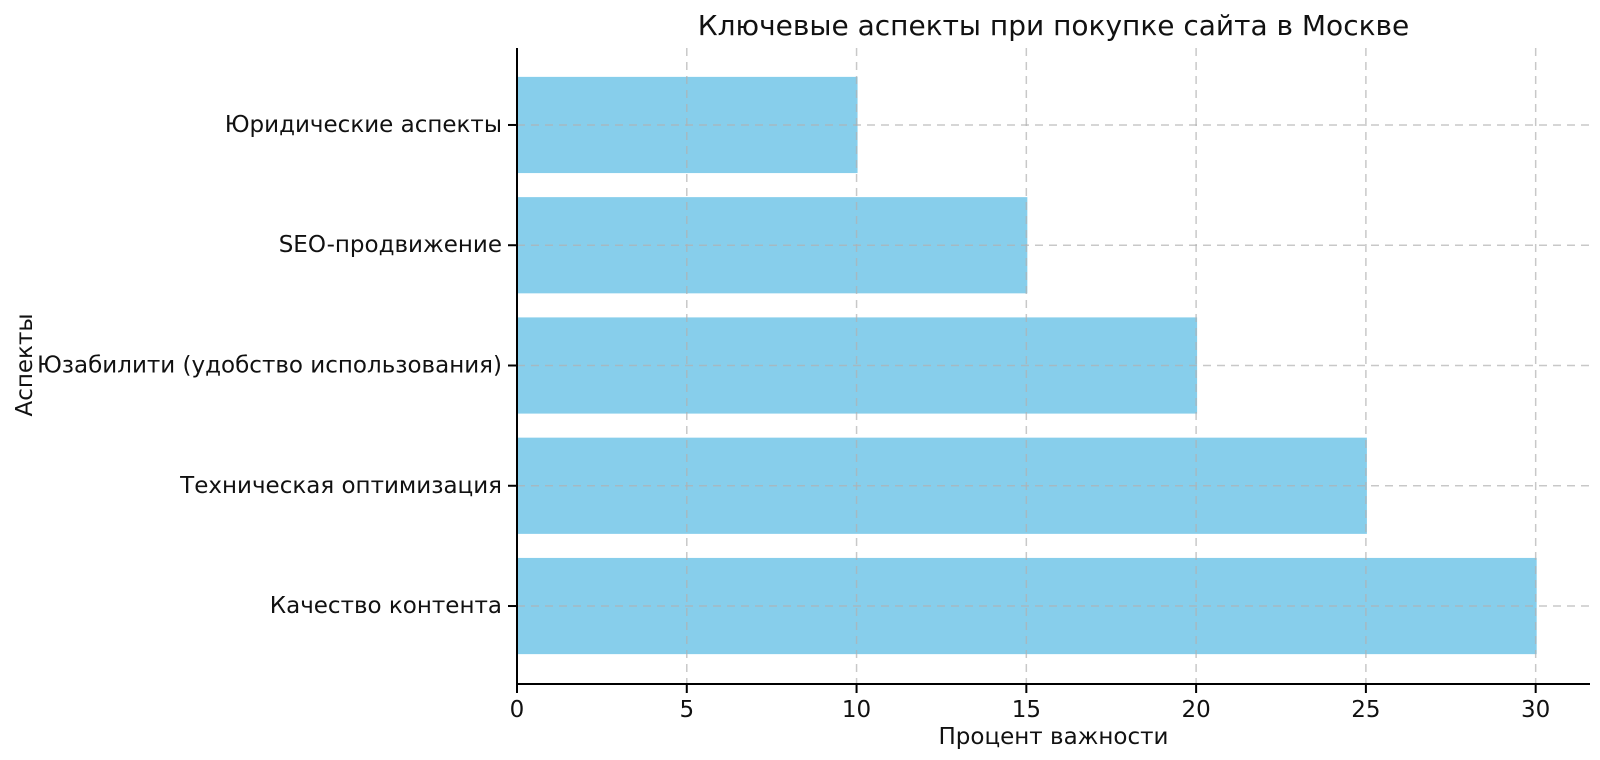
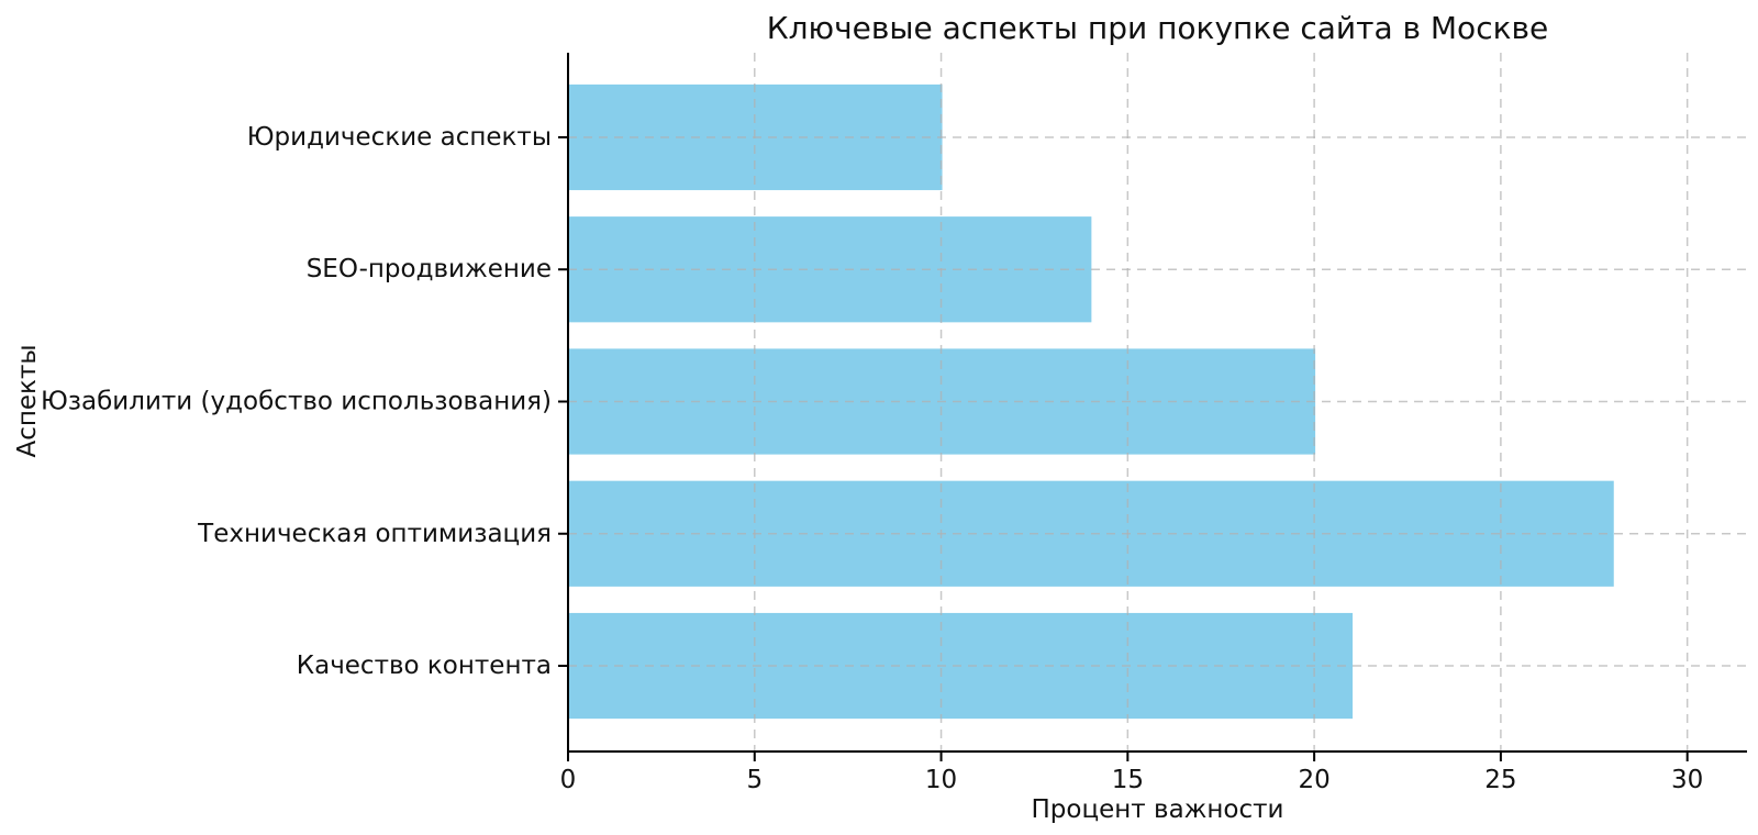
SEO-продвижение: 15 -> 14
Техническая оптимизация: 25 -> 28
Качество контента: 30 -> 21
